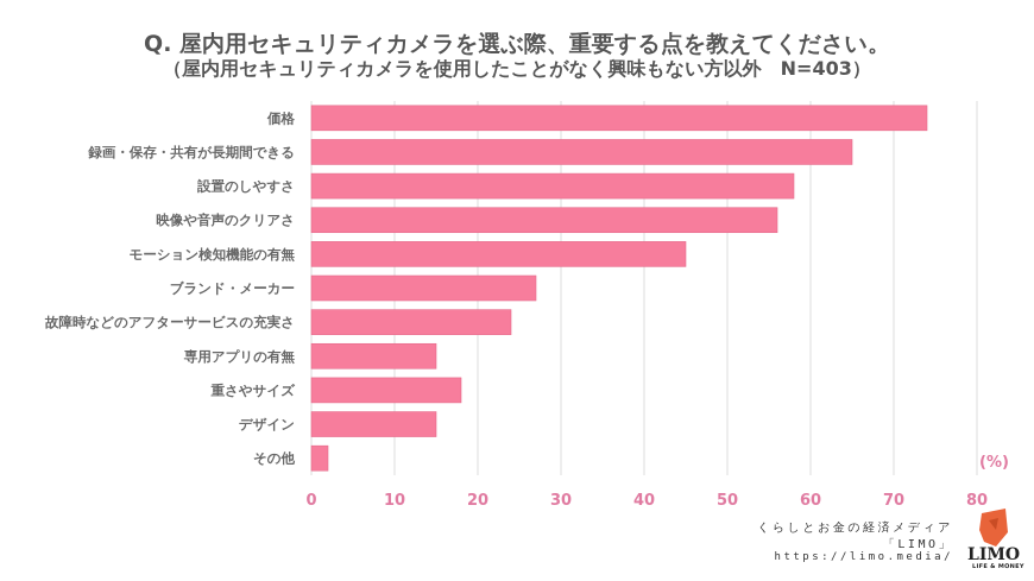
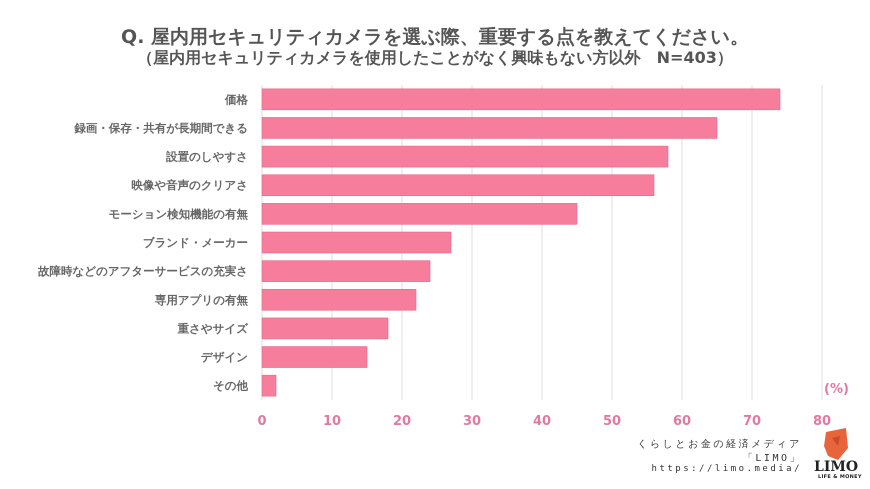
専用アプリの有無: 15 -> 22
